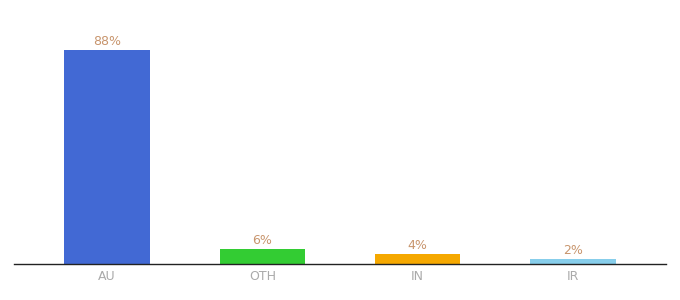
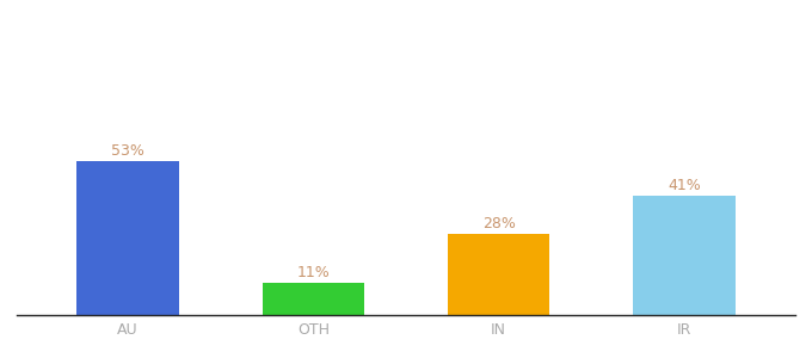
AU: 88% -> 53%
OTH: 6% -> 11%
IN: 4% -> 28%
IR: 2% -> 41%
